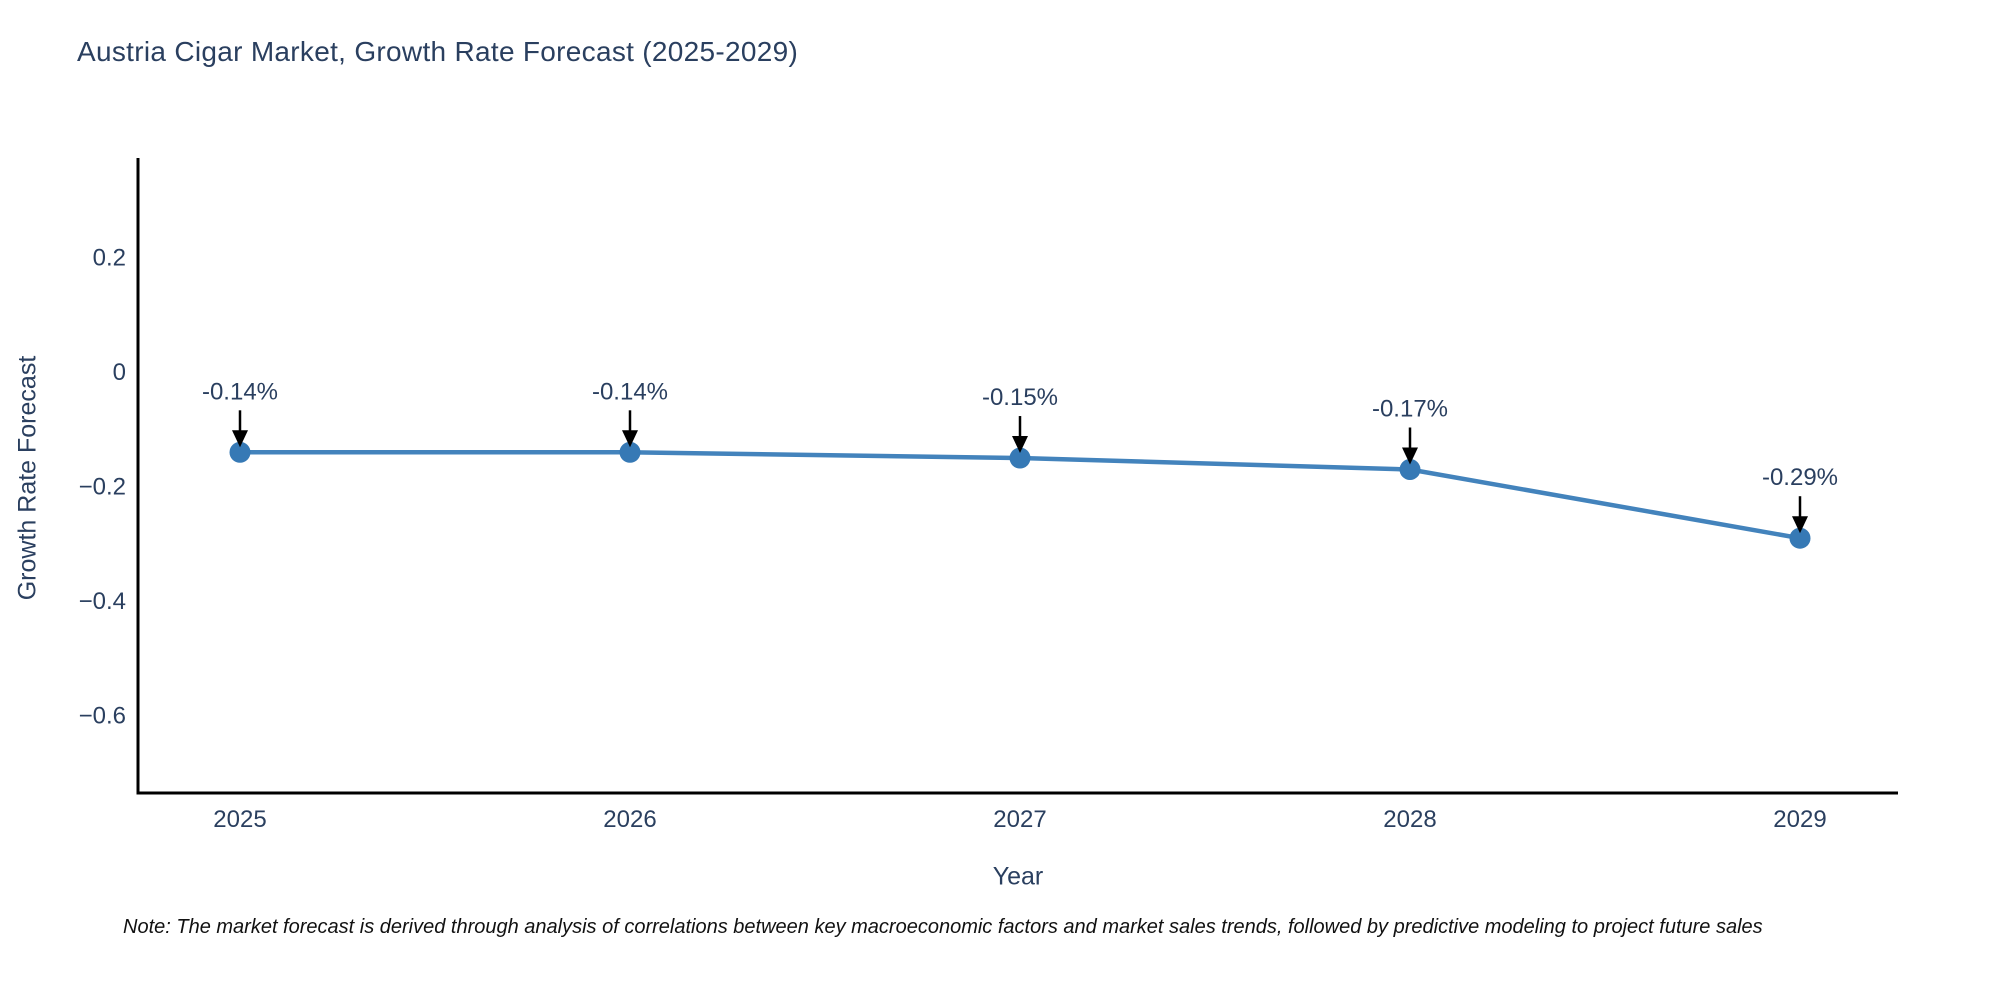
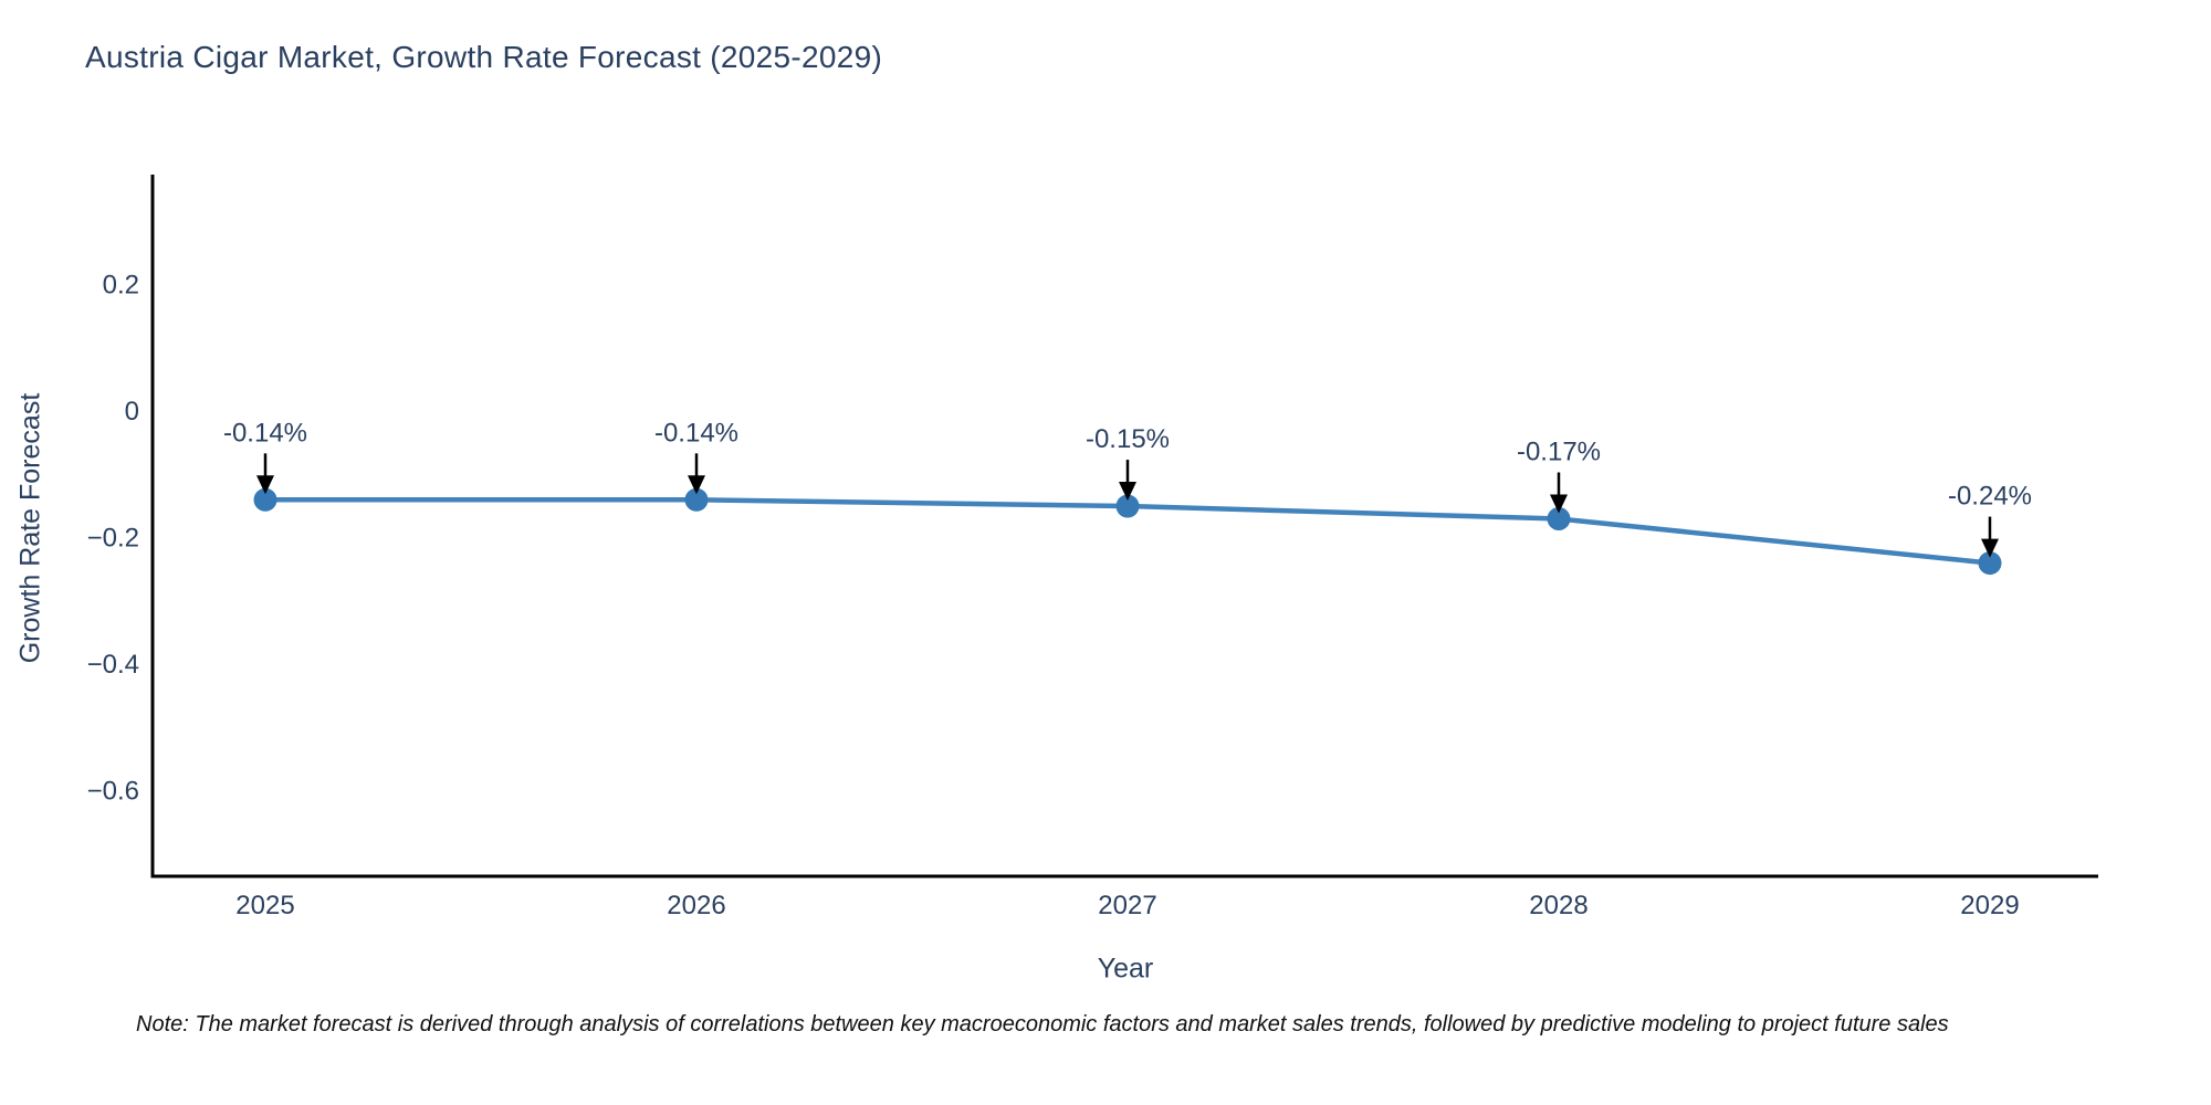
2029: -0.29% -> -0.24%
